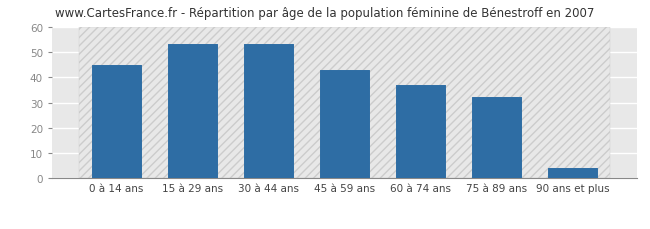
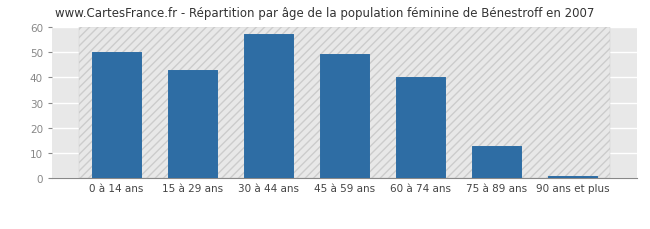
0 à 14 ans: 45 -> 50
15 à 29 ans: 53 -> 43
30 à 44 ans: 53 -> 57
45 à 59 ans: 43 -> 49
60 à 74 ans: 37 -> 40
75 à 89 ans: 32 -> 13
90 ans et plus: 4 -> 1
